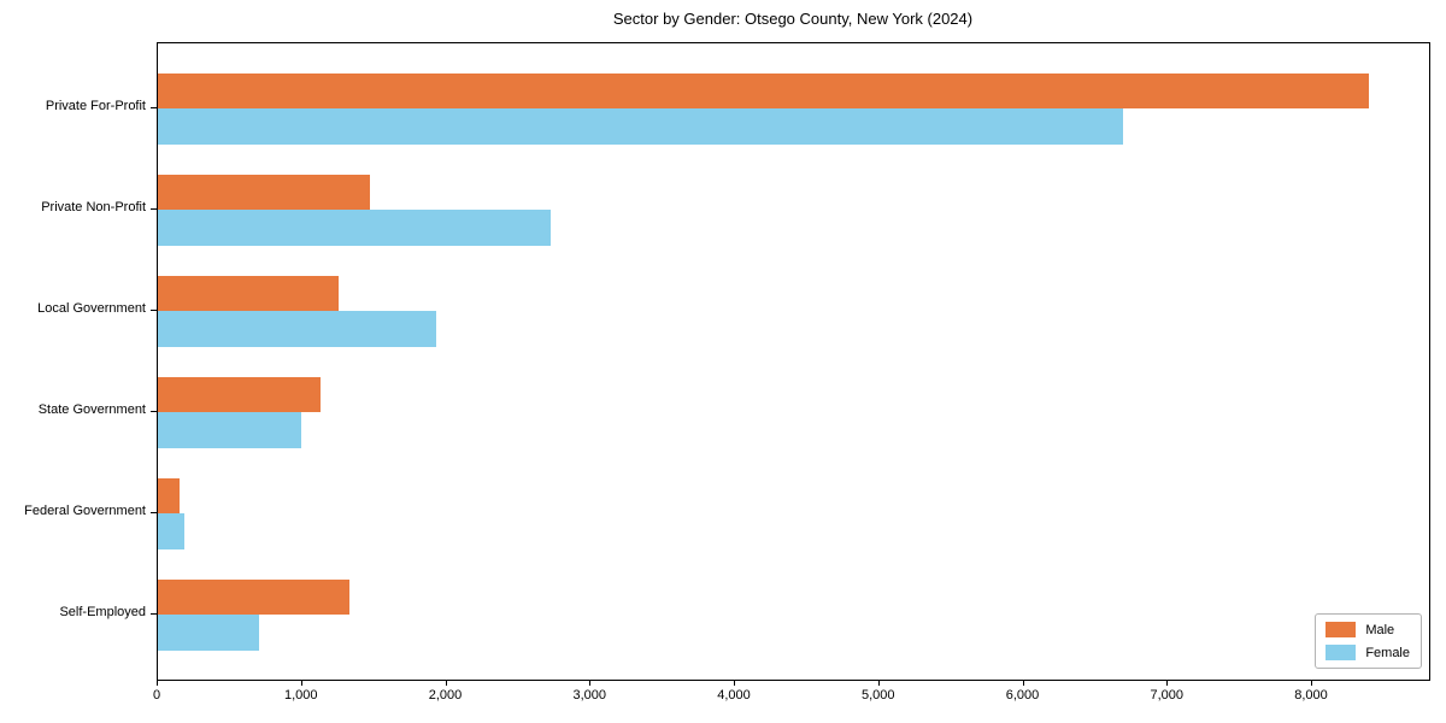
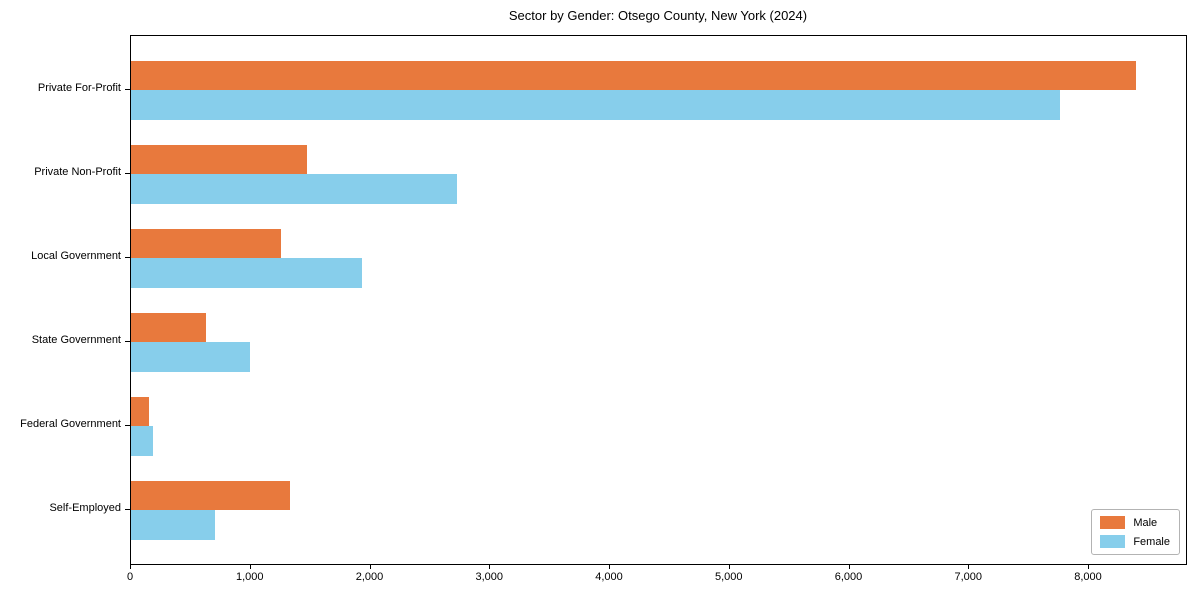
Female/Private For-Profit: 6690 -> 7760
Male/State Government: 1130 -> 630
